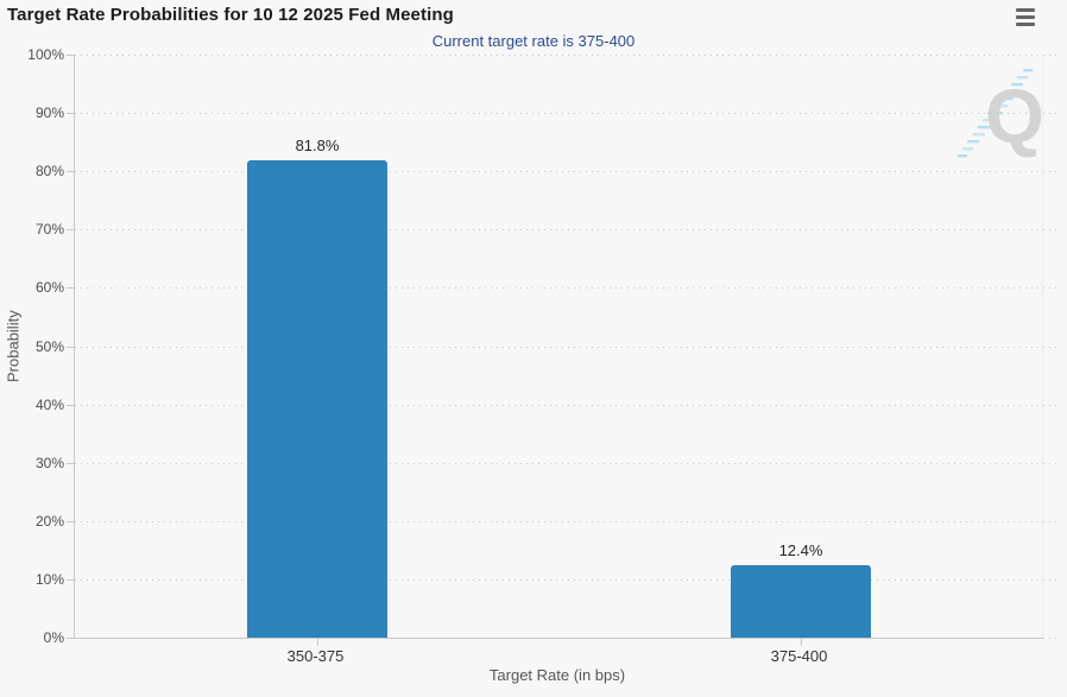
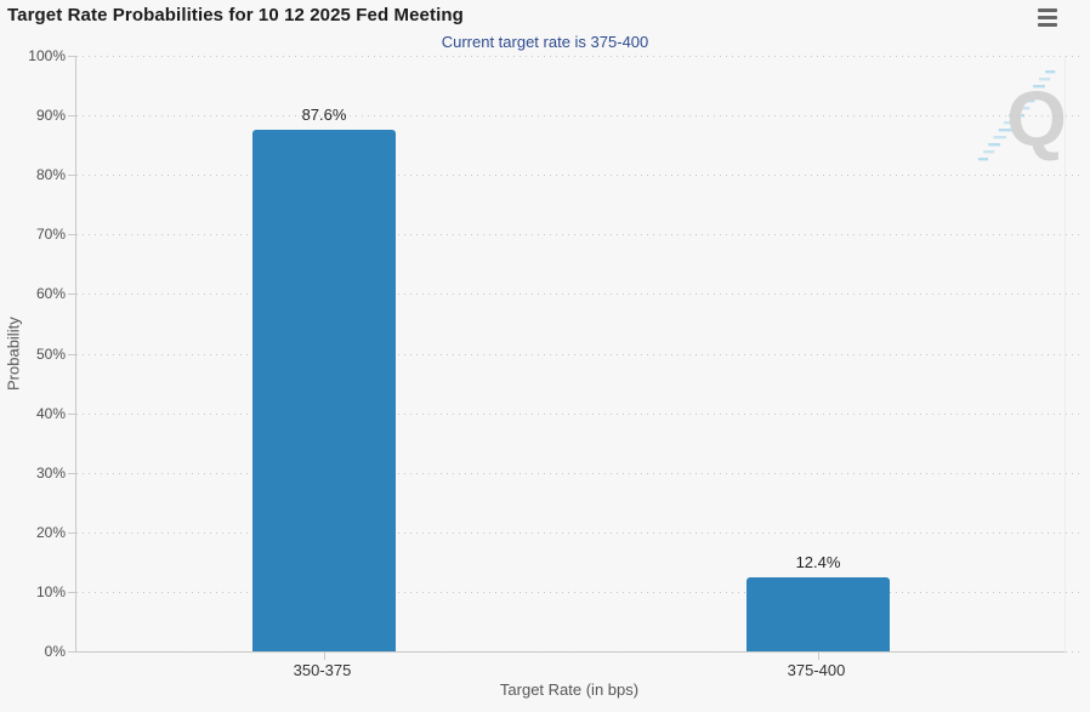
350-375: 81.8% -> 87.6%
